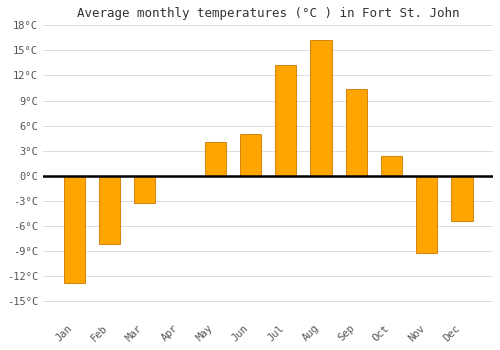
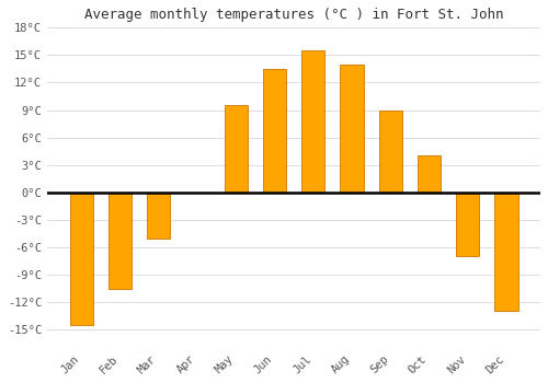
Jan: -12.8°C -> -14.5°C
Feb: -8.2°C -> -10.5°C
Mar: -3.2°C -> -5.0°C
May: 4.0°C -> 9.5°C
Jun: 5.0°C -> 13.5°C
Jul: 13.2°C -> 15.5°C
Aug: 16.2°C -> 14.0°C
Sep: 10.4°C -> 9.0°C
Oct: 2.4°C -> 4.0°C
Nov: -9.2°C -> -7.0°C
Dec: -5.4°C -> -13.0°C
